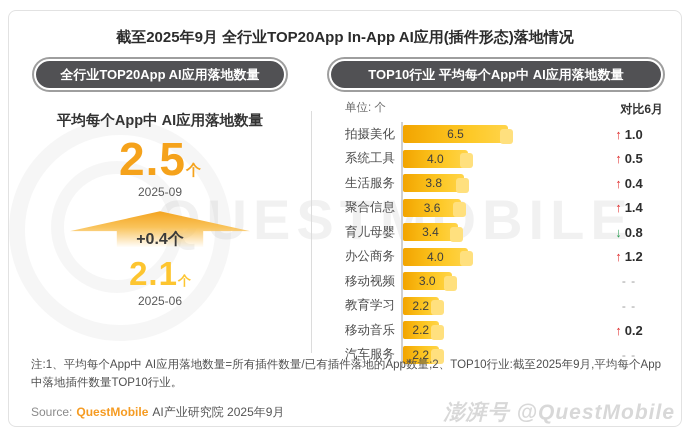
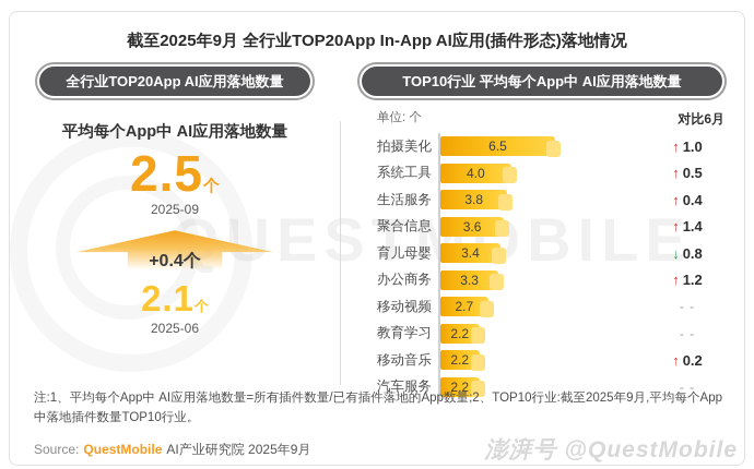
办公商务: 4.0 -> 3.3
移动视频: 3.0 -> 2.7
